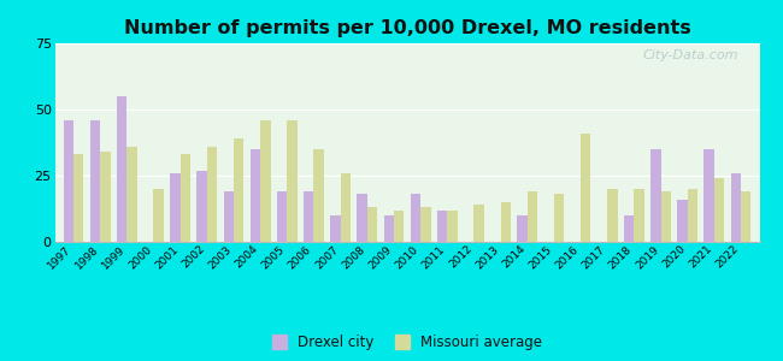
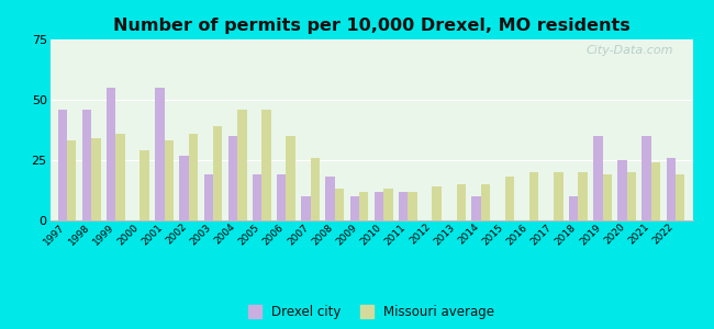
Missouri average/2000: 20 -> 29
Drexel city/2001: 26 -> 55
Drexel city/2010: 18 -> 12
Missouri average/2014: 19 -> 15
Missouri average/2016: 41 -> 20
Drexel city/2020: 16 -> 25
